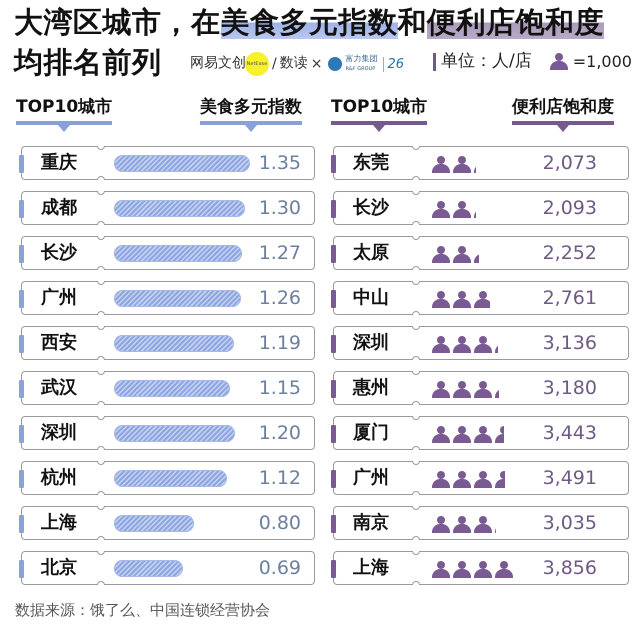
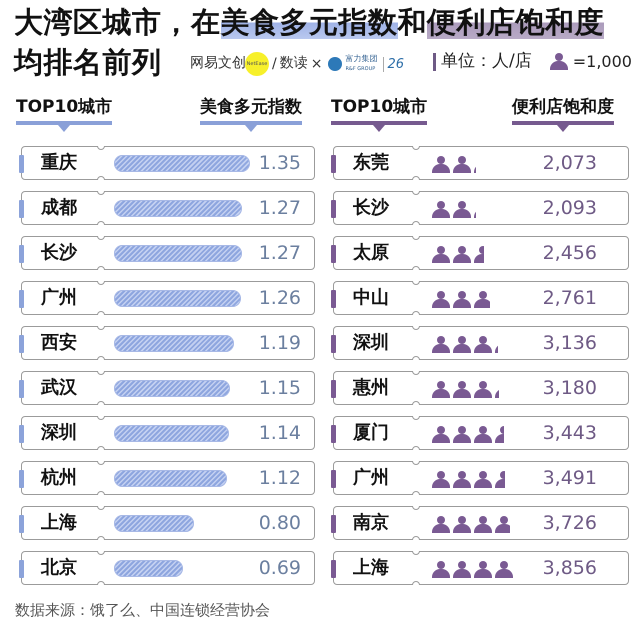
美食多元指数/成都: 1.30 -> 1.27
美食多元指数/深圳: 1.20 -> 1.14
便利店饱和度/太原: 2,252 -> 2,456
便利店饱和度/南京: 3,035 -> 3,726
